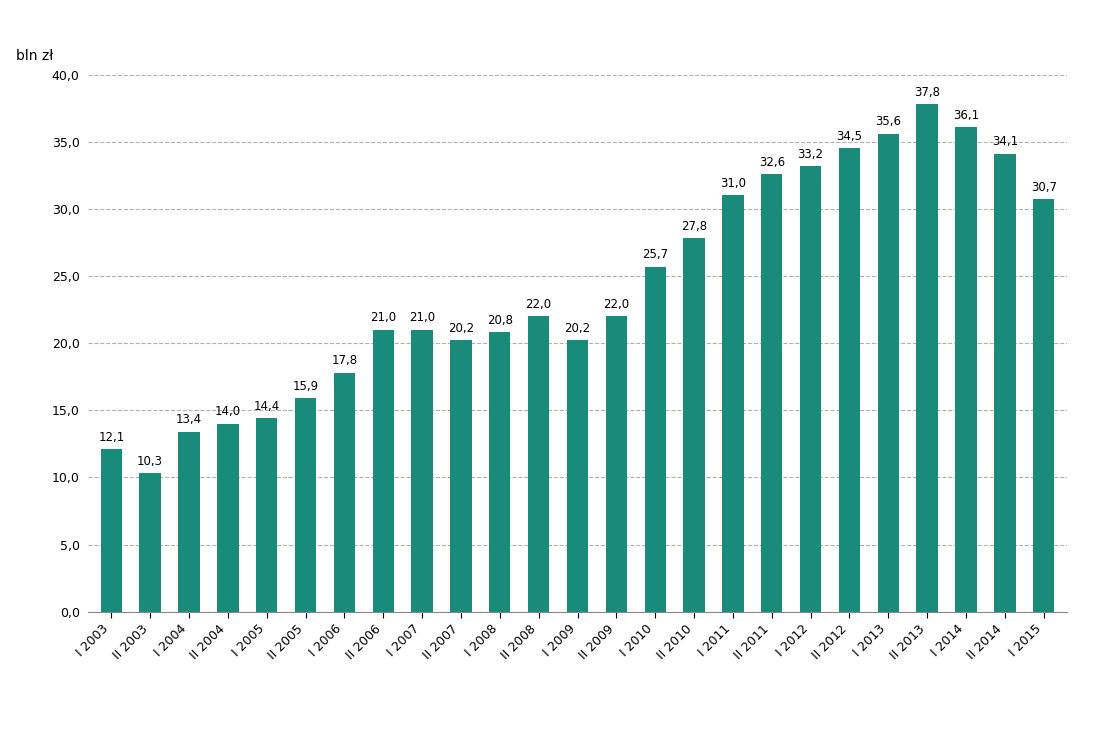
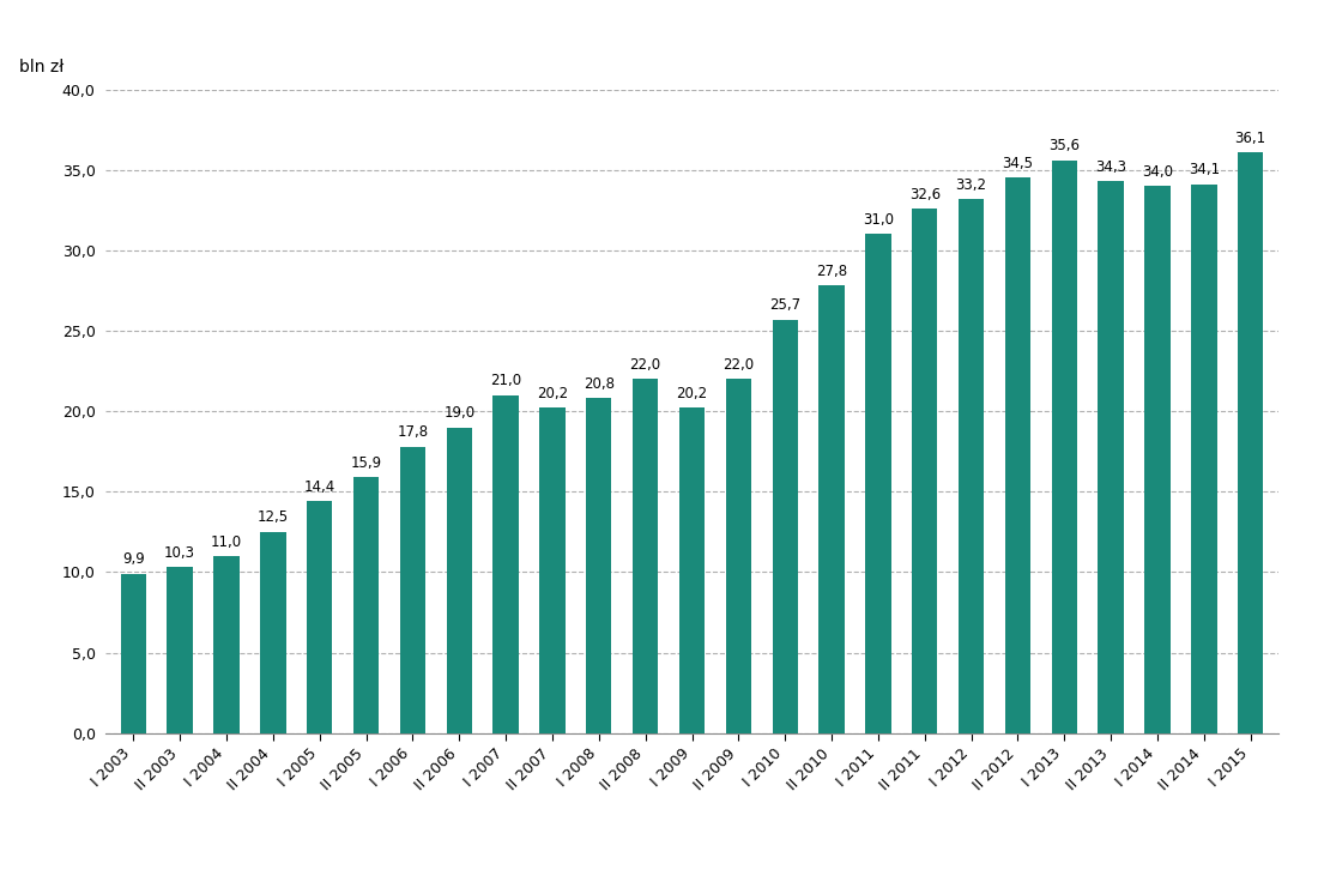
I 2003: 12,1 -> 9,9
I 2004: 13,4 -> 11,0
II 2004: 14,0 -> 12,5
II 2006: 21,0 -> 19,0
II 2013: 37,8 -> 34,3
I 2014: 36,1 -> 34,0
I 2015: 30,7 -> 36,1
